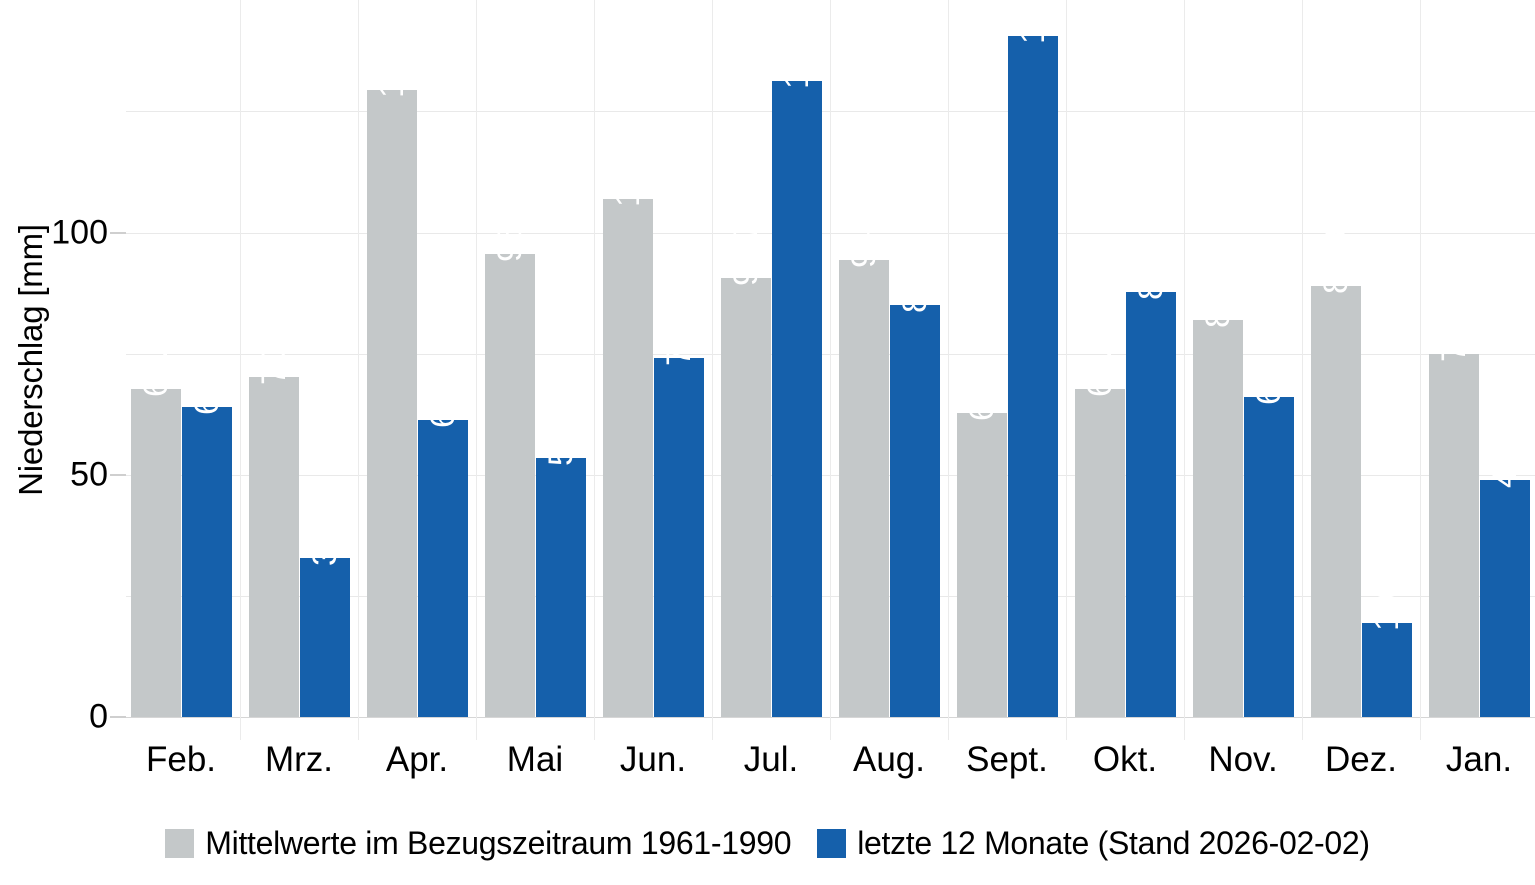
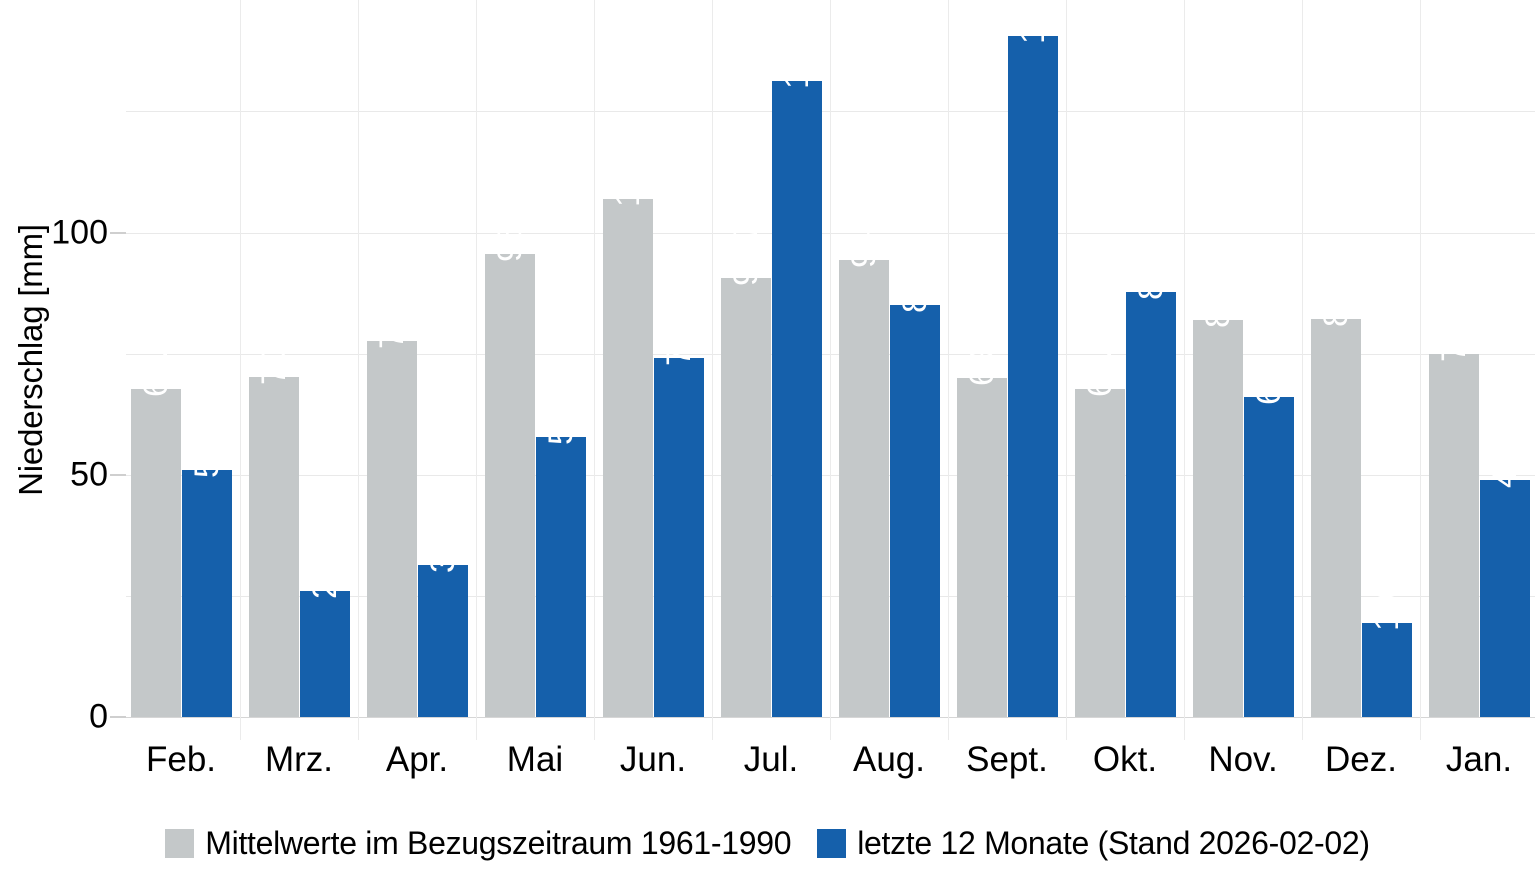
letzte 12 Monate (Stand 2026-02-02)/Feb.: 64 -> 51
letzte 12 Monate (Stand 2026-02-02)/Mrz.: 32.9 -> 26.1
Mittelwerte im Bezugszeitraum 1961-1990/Apr.: 129.5 -> 77.7
letzte 12 Monate (Stand 2026-02-02)/Apr.: 61.3 -> 31.4
letzte 12 Monate (Stand 2026-02-02)/Mai: 53.4 -> 57.8
Mittelwerte im Bezugszeitraum 1961-1990/Sept.: 62.7 -> 69.9
Mittelwerte im Bezugszeitraum 1961-1990/Dez.: 88.9 -> 82.2
